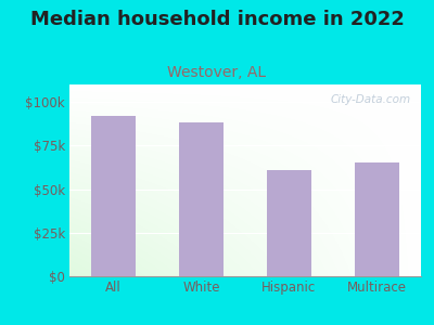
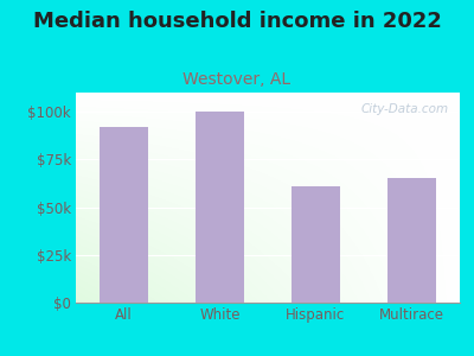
White: $88k -> $100k
